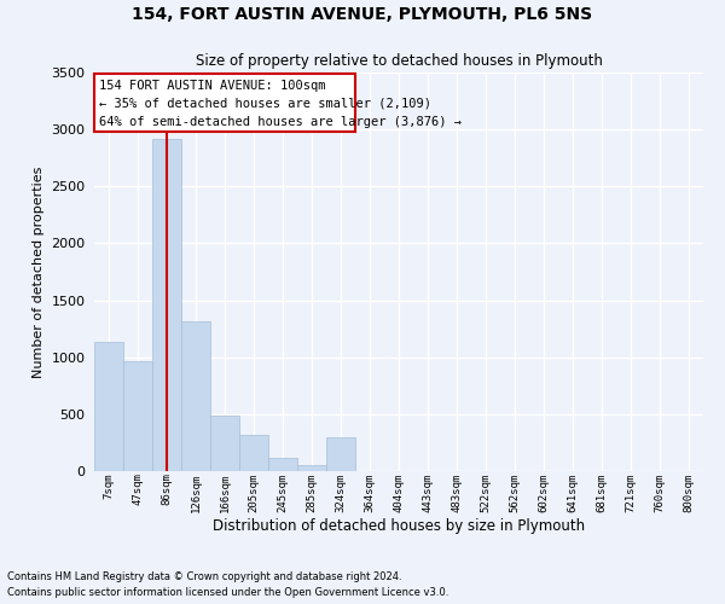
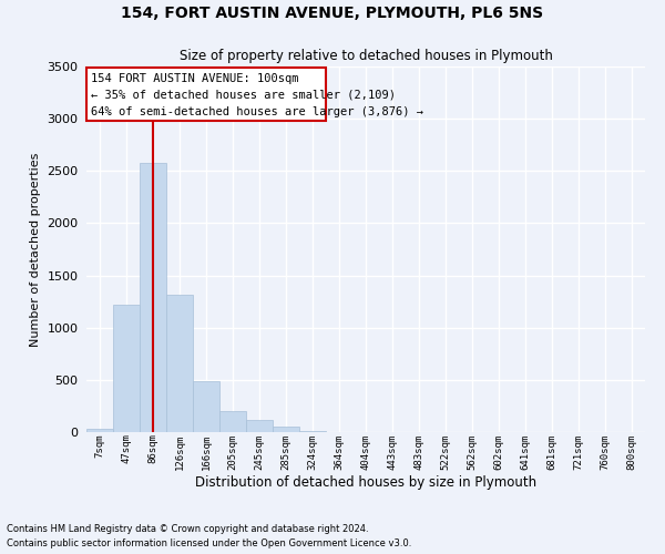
7sqm: 1140 -> 30
47sqm: 960 -> 1220
86sqm: 2920 -> 2580
205sqm: 320 -> 200
324sqm: 300 -> 10
